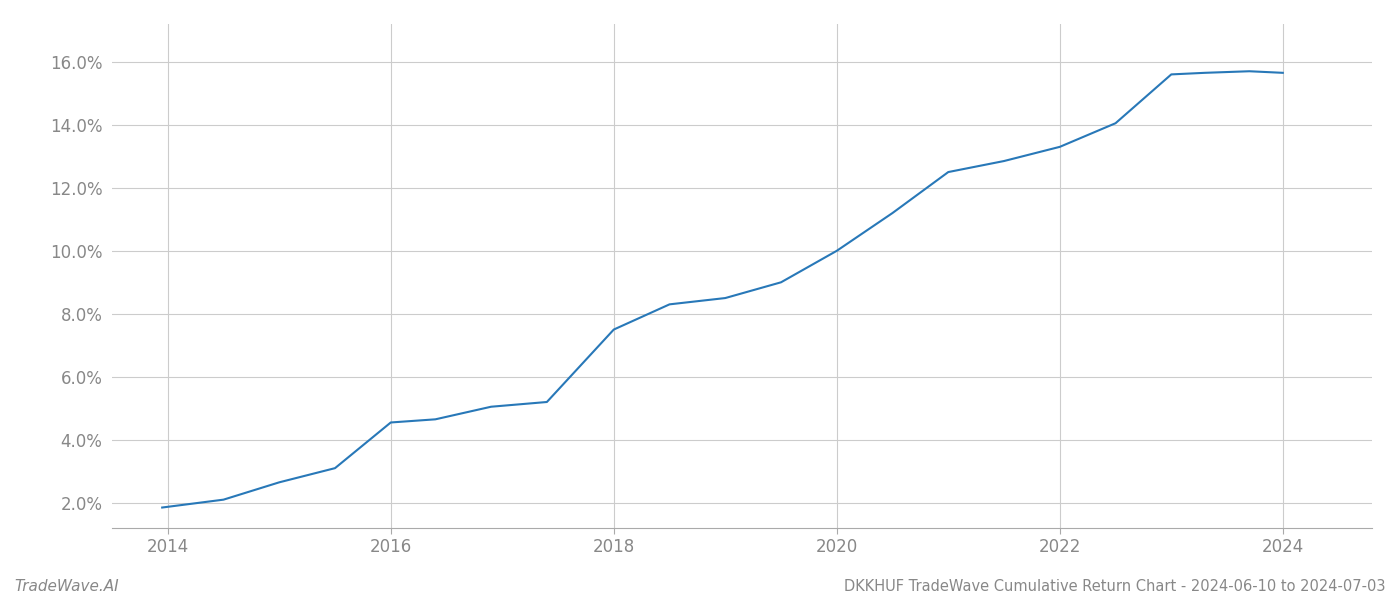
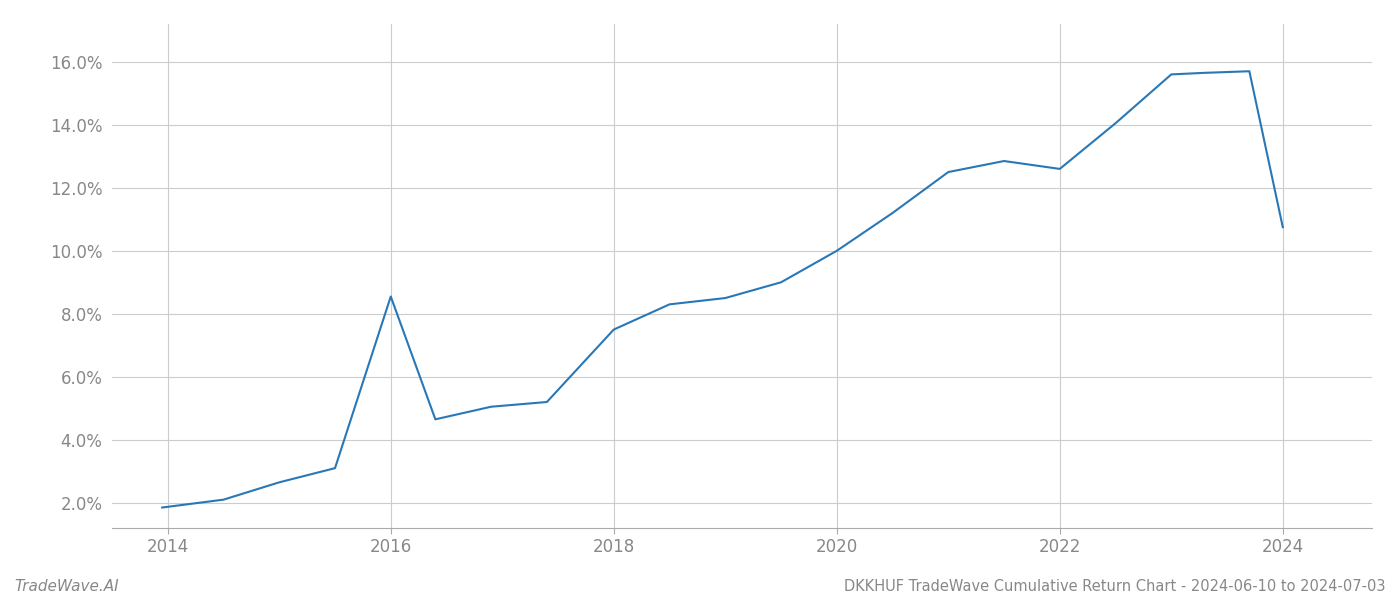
2016: 4.55% -> 8.55%
2022: 13.30% -> 12.60%
2024: 15.65% -> 10.75%
